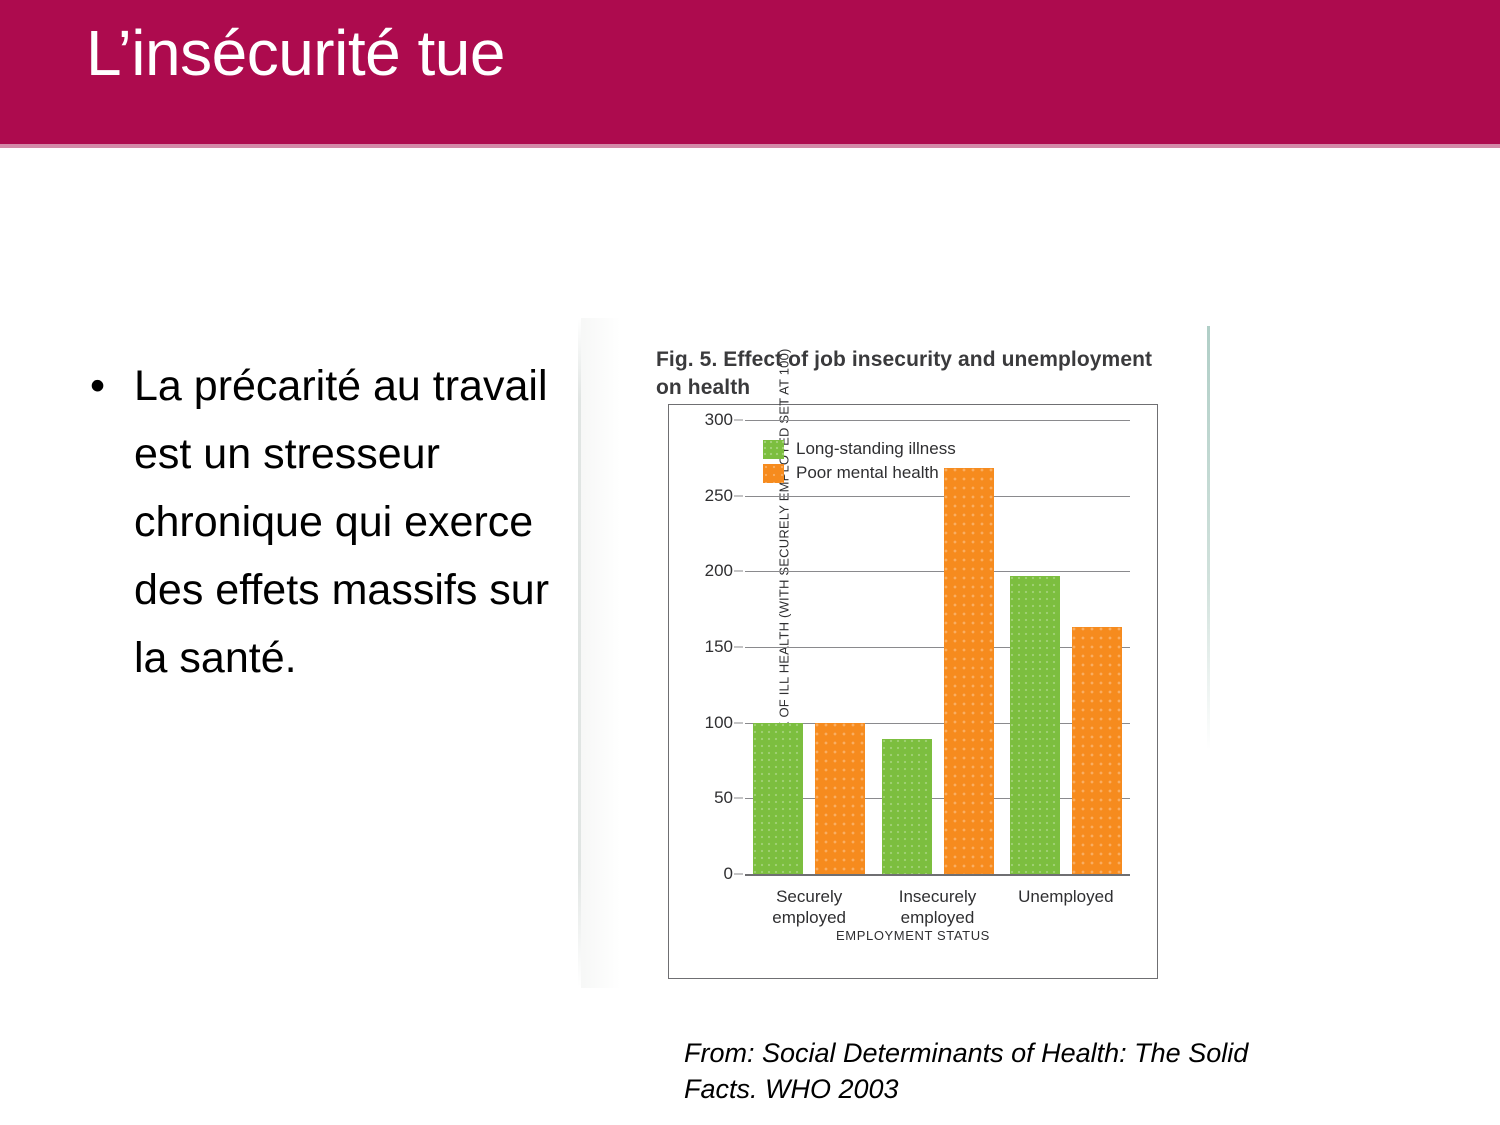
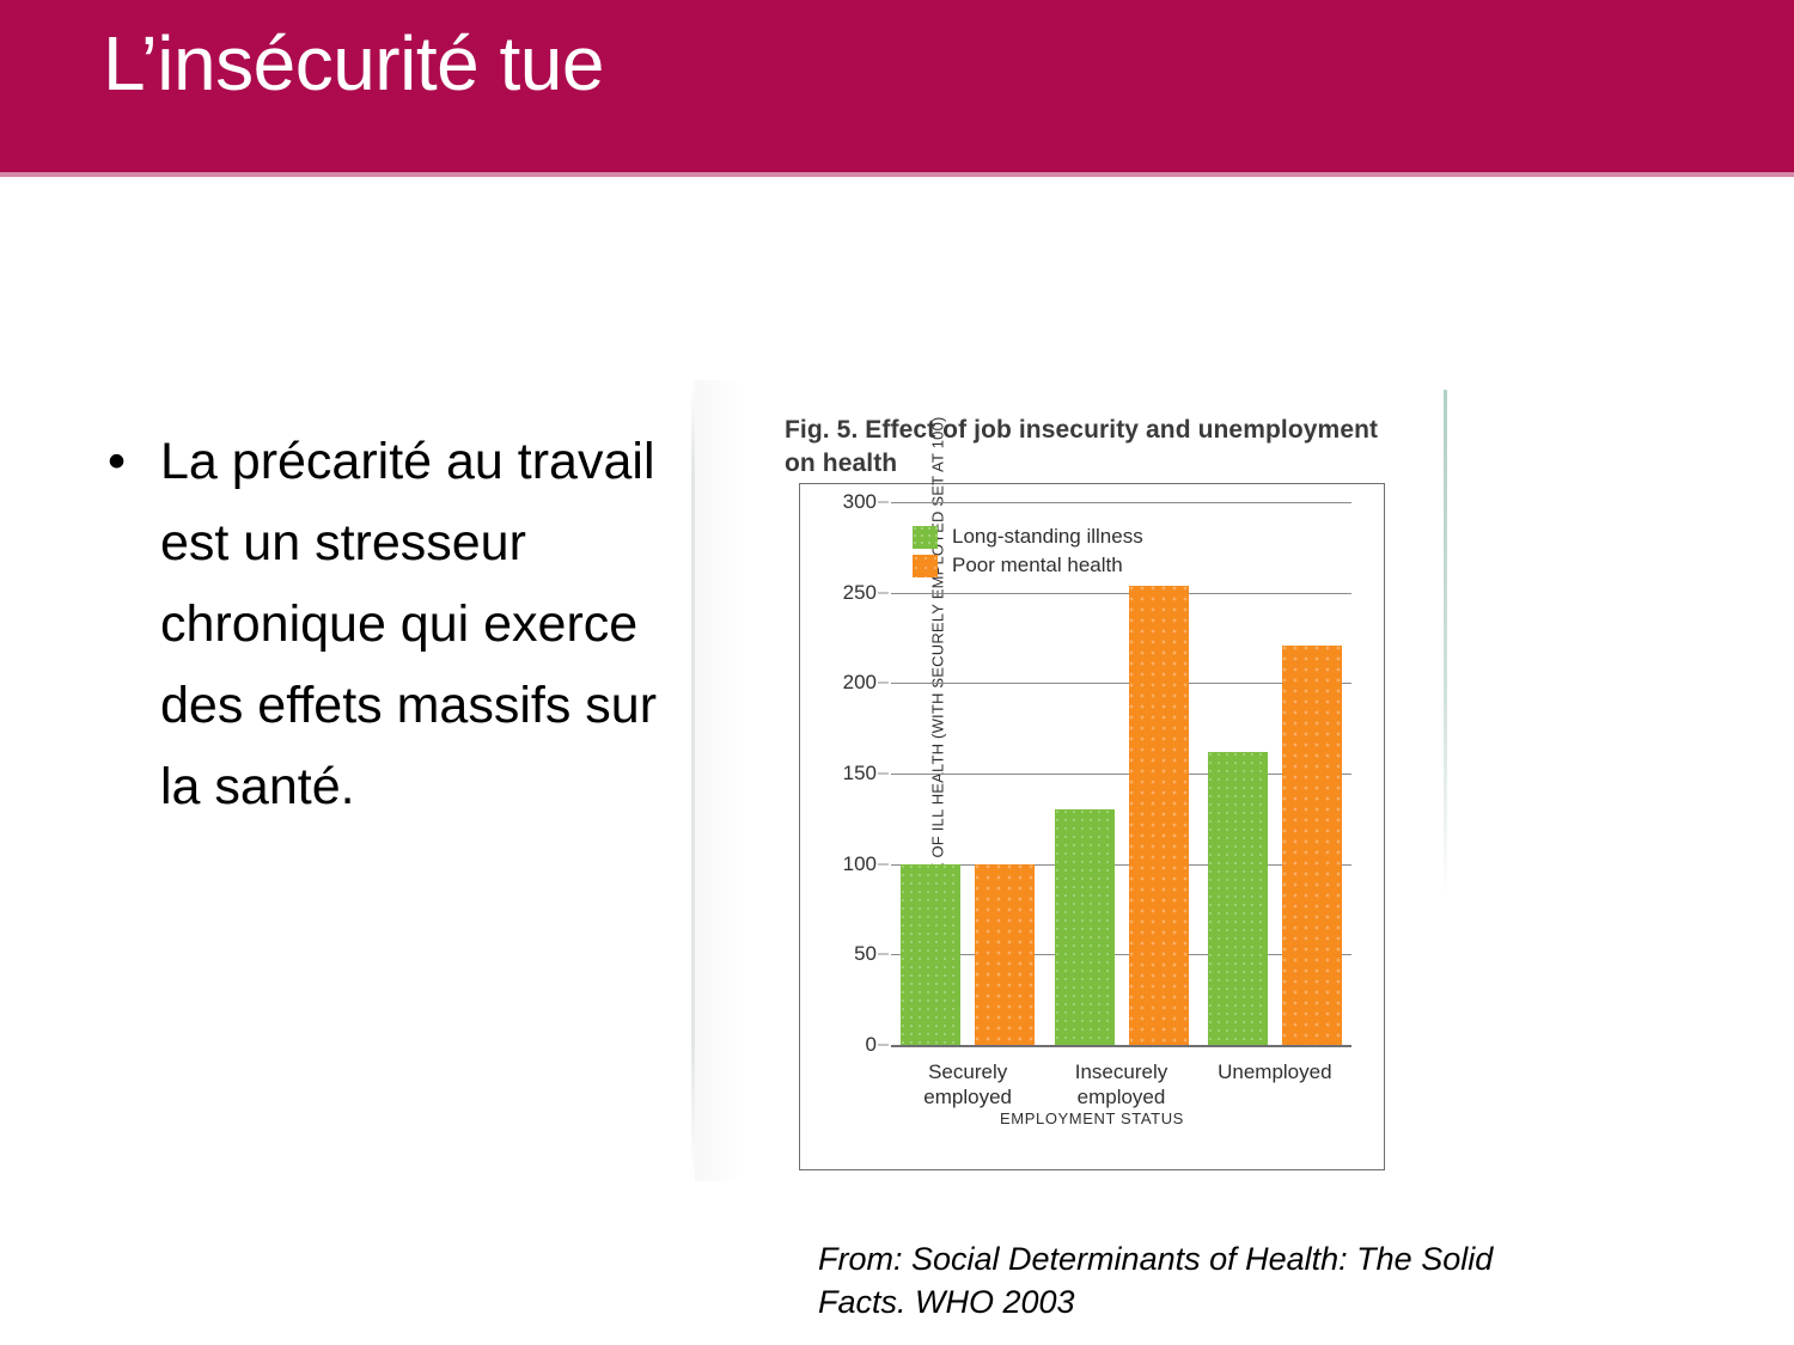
Long-standing illness/Insecurely employed: 89 -> 130
Poor mental health/Insecurely employed: 268 -> 254
Long-standing illness/Unemployed: 197 -> 162
Poor mental health/Unemployed: 163 -> 221
